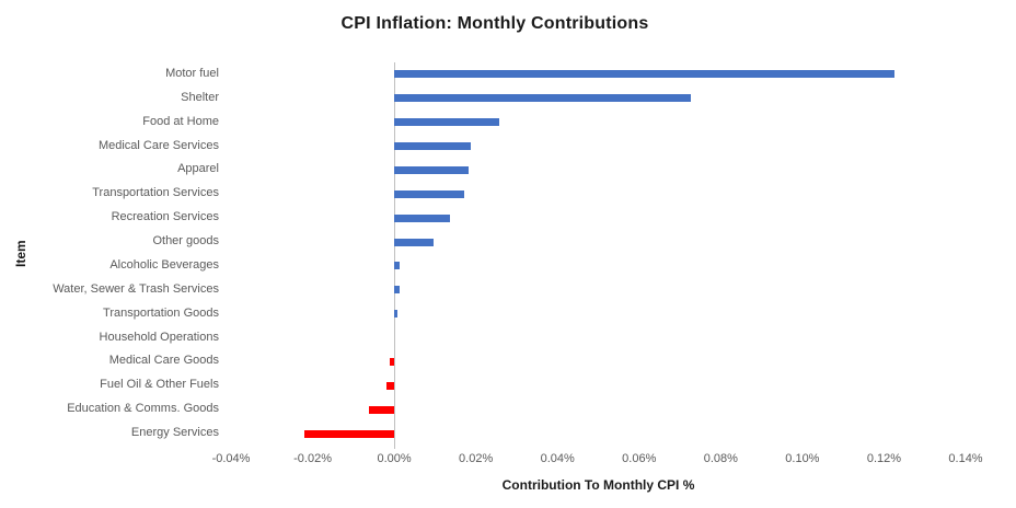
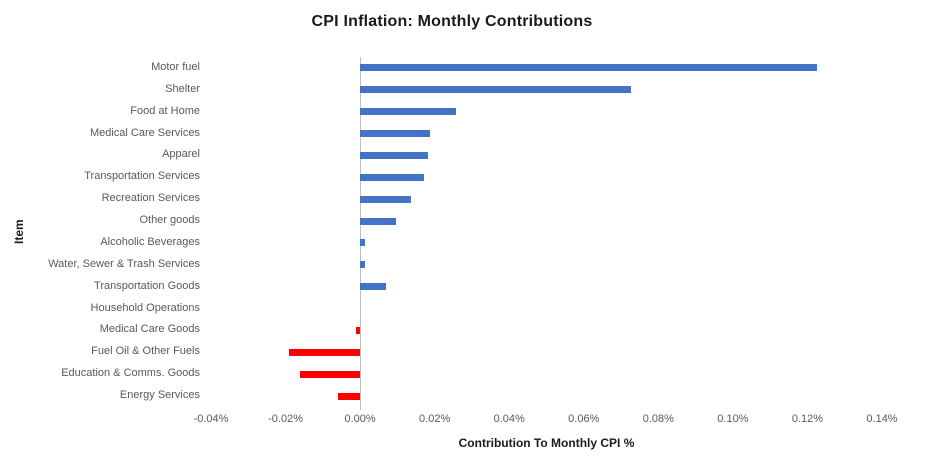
Transportation Goods: 0.001% -> 0.007%
Fuel Oil & Other Fuels: -0.002% -> -0.019%
Education & Comms. Goods: -0.006% -> -0.016%
Energy Services: -0.022% -> -0.006%
